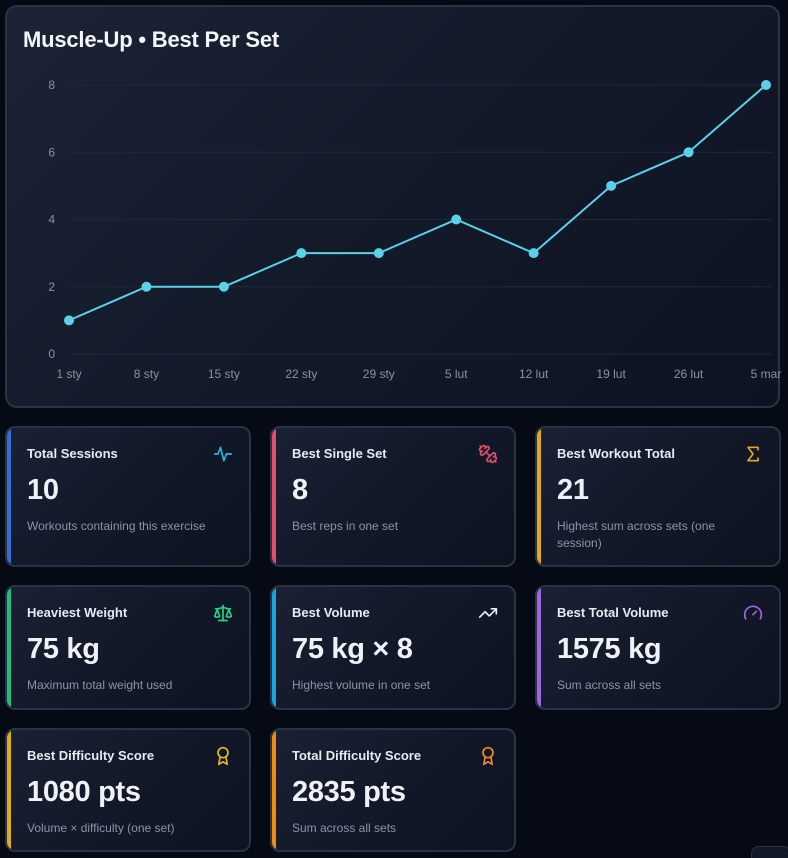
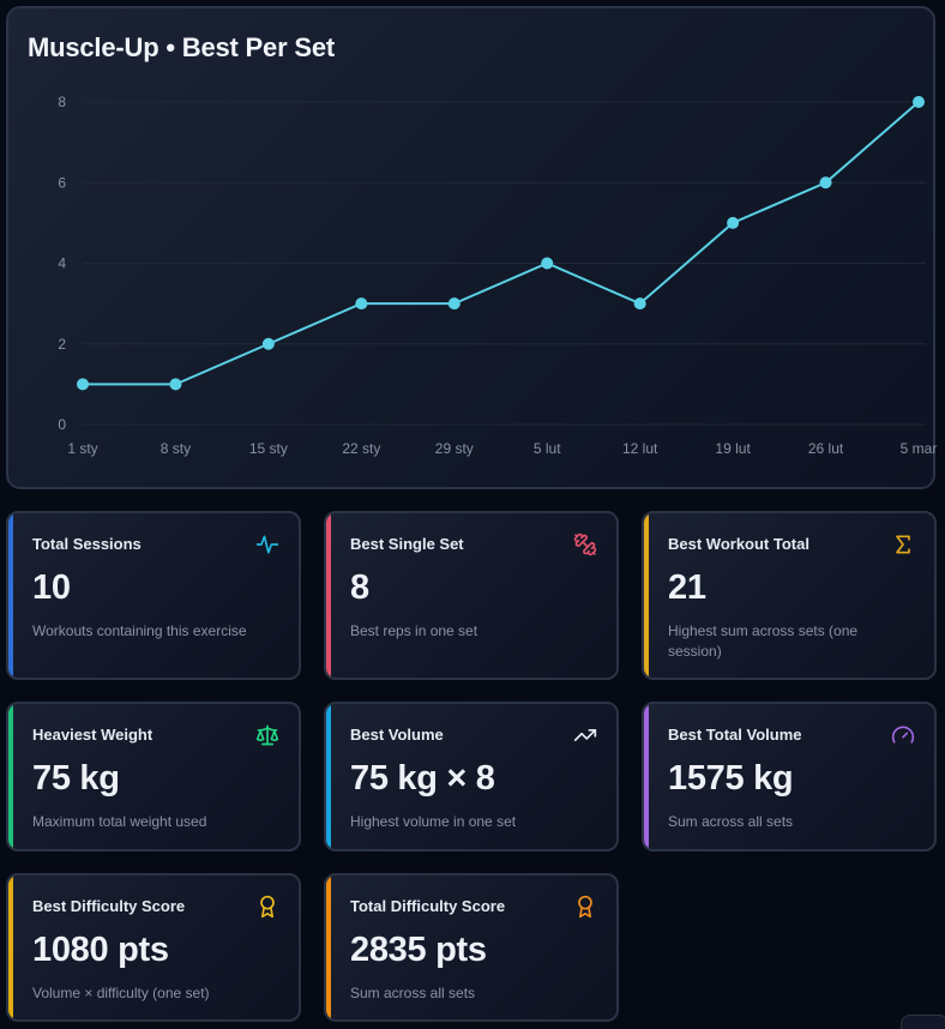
8 sty: 2 -> 1
